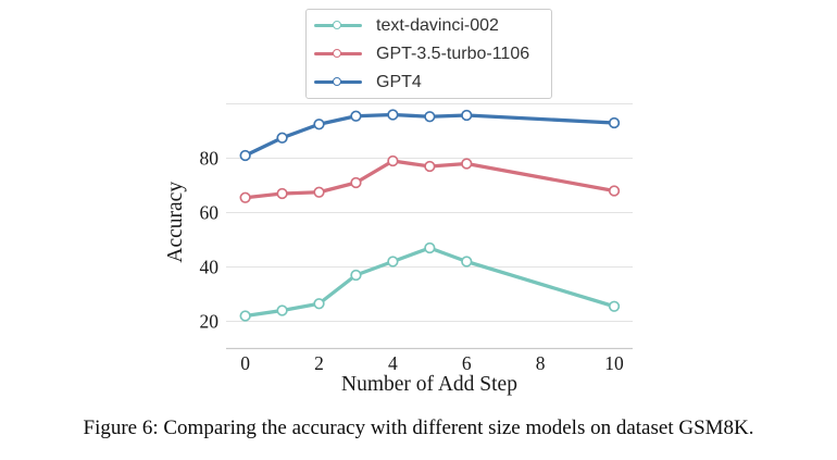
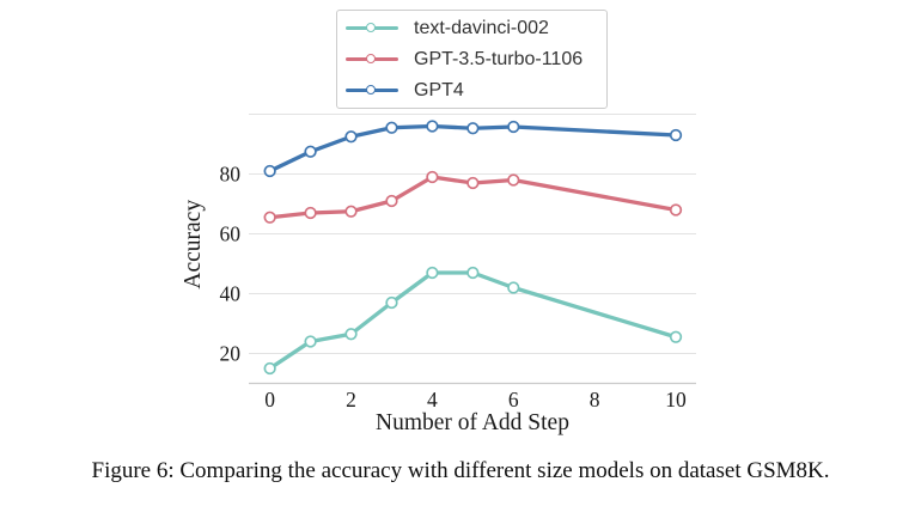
text-davinci-002/0: 22 -> 15
text-davinci-002/4: 42 -> 47
